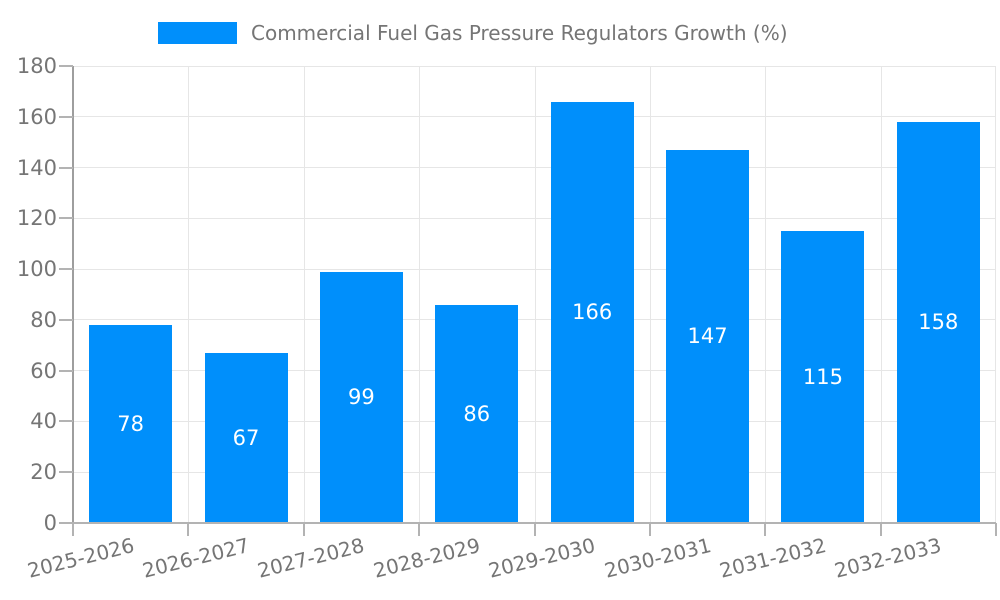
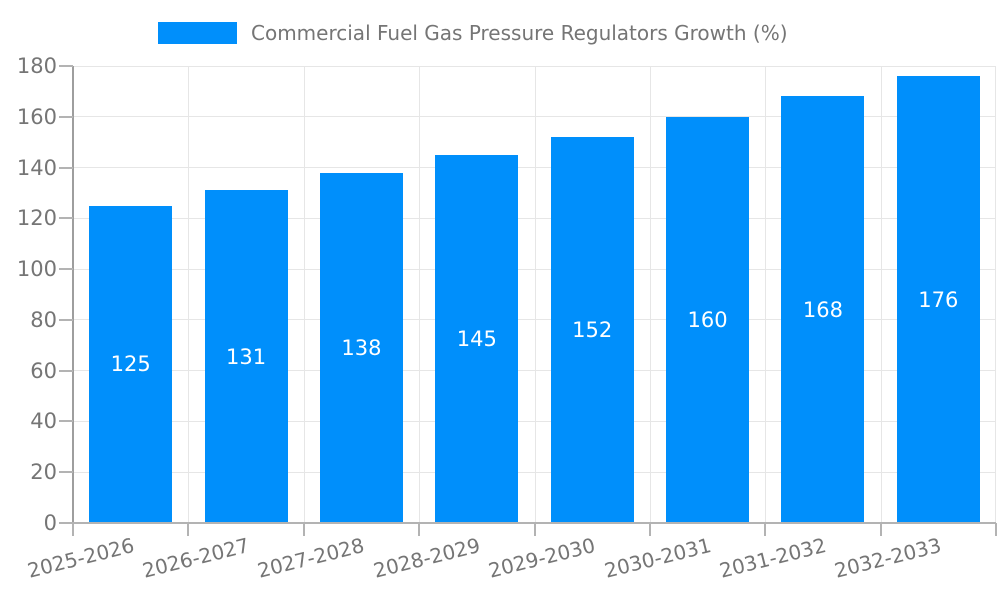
2025-2026: 78 -> 125
2026-2027: 67 -> 131
2027-2028: 99 -> 138
2028-2029: 86 -> 145
2029-2030: 166 -> 152
2030-2031: 147 -> 160
2031-2032: 115 -> 168
2032-2033: 158 -> 176
